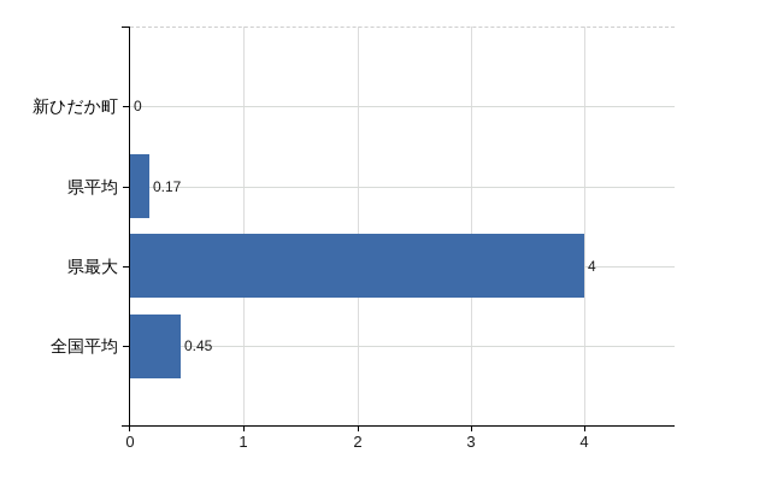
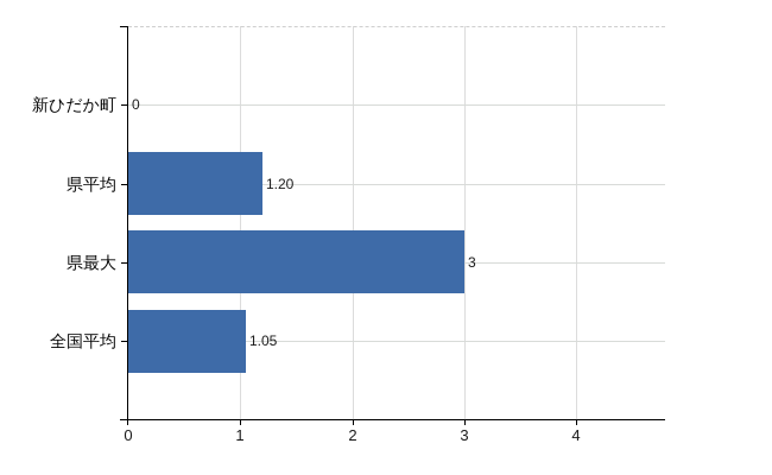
県平均: 0.17 -> 1.20
県最大: 4 -> 3
全国平均: 0.45 -> 1.05
